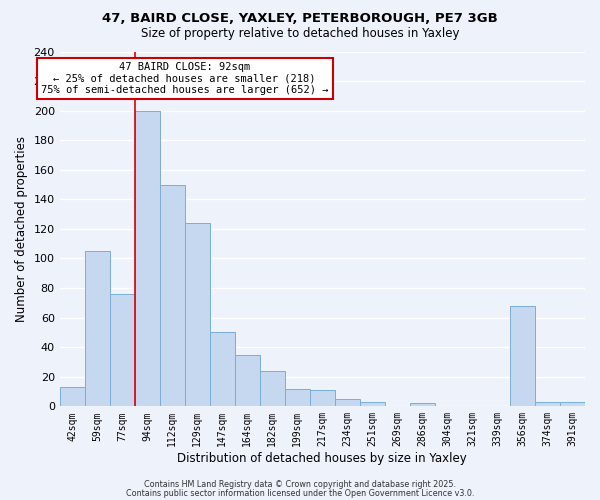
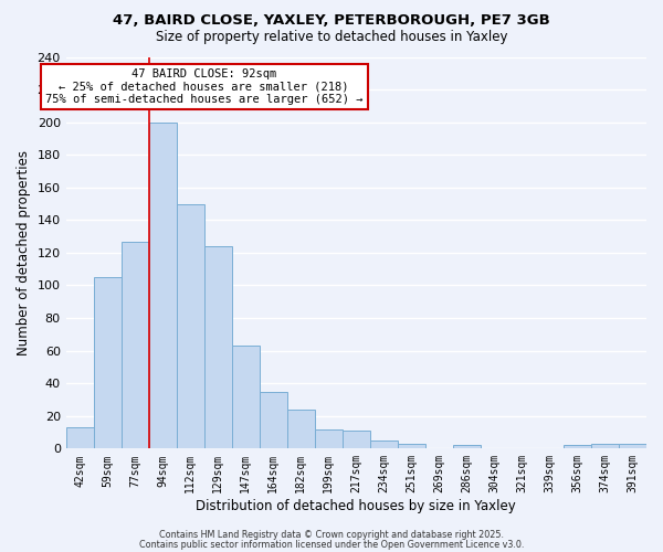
77sqm: 76 -> 127
147sqm: 50 -> 63
356sqm: 68 -> 2
